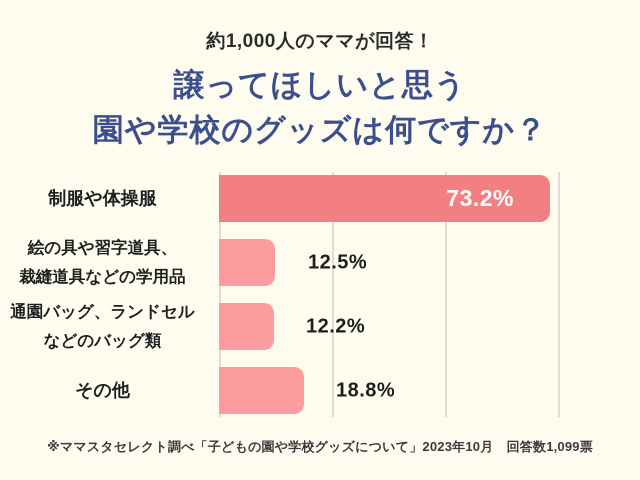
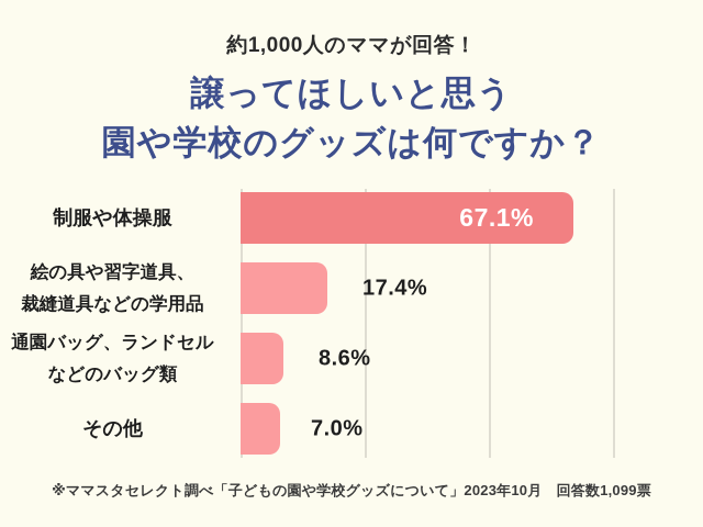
制服や体操服: 73.2% -> 67.1%
絵の具や習字道具、裁縫道具などの学用品: 12.5% -> 17.4%
通園バッグ、ランドセルなどのバッグ類: 12.2% -> 8.6%
その他: 18.8% -> 7.0%
